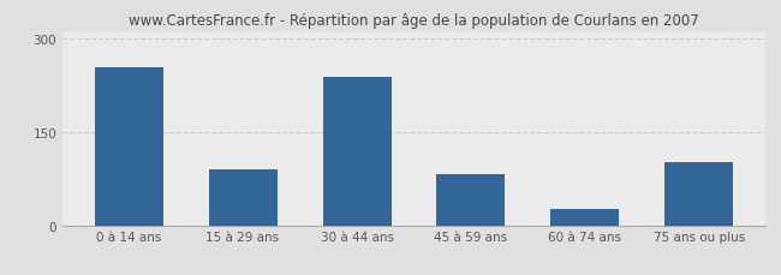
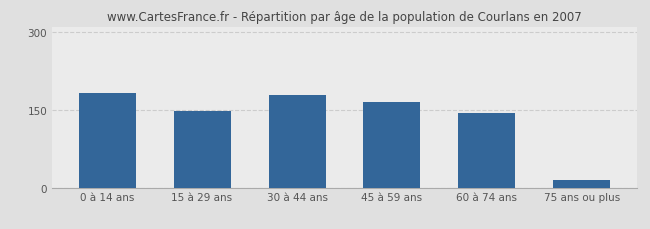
0 à 14 ans: 254 -> 183
15 à 29 ans: 90 -> 147
30 à 44 ans: 238 -> 179
45 à 59 ans: 82 -> 164
60 à 74 ans: 26 -> 143
75 ans ou plus: 102 -> 15
